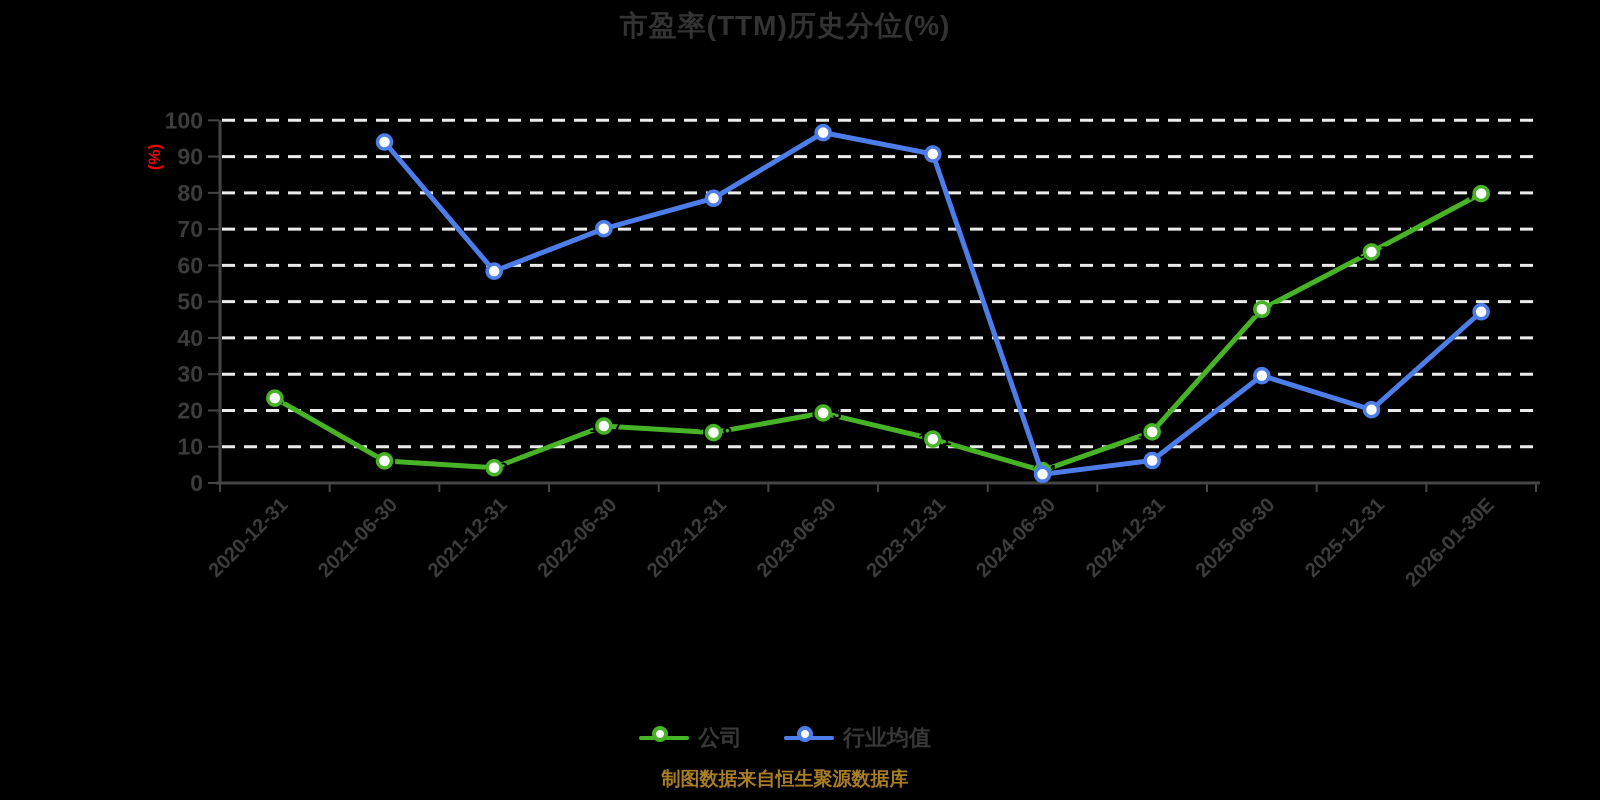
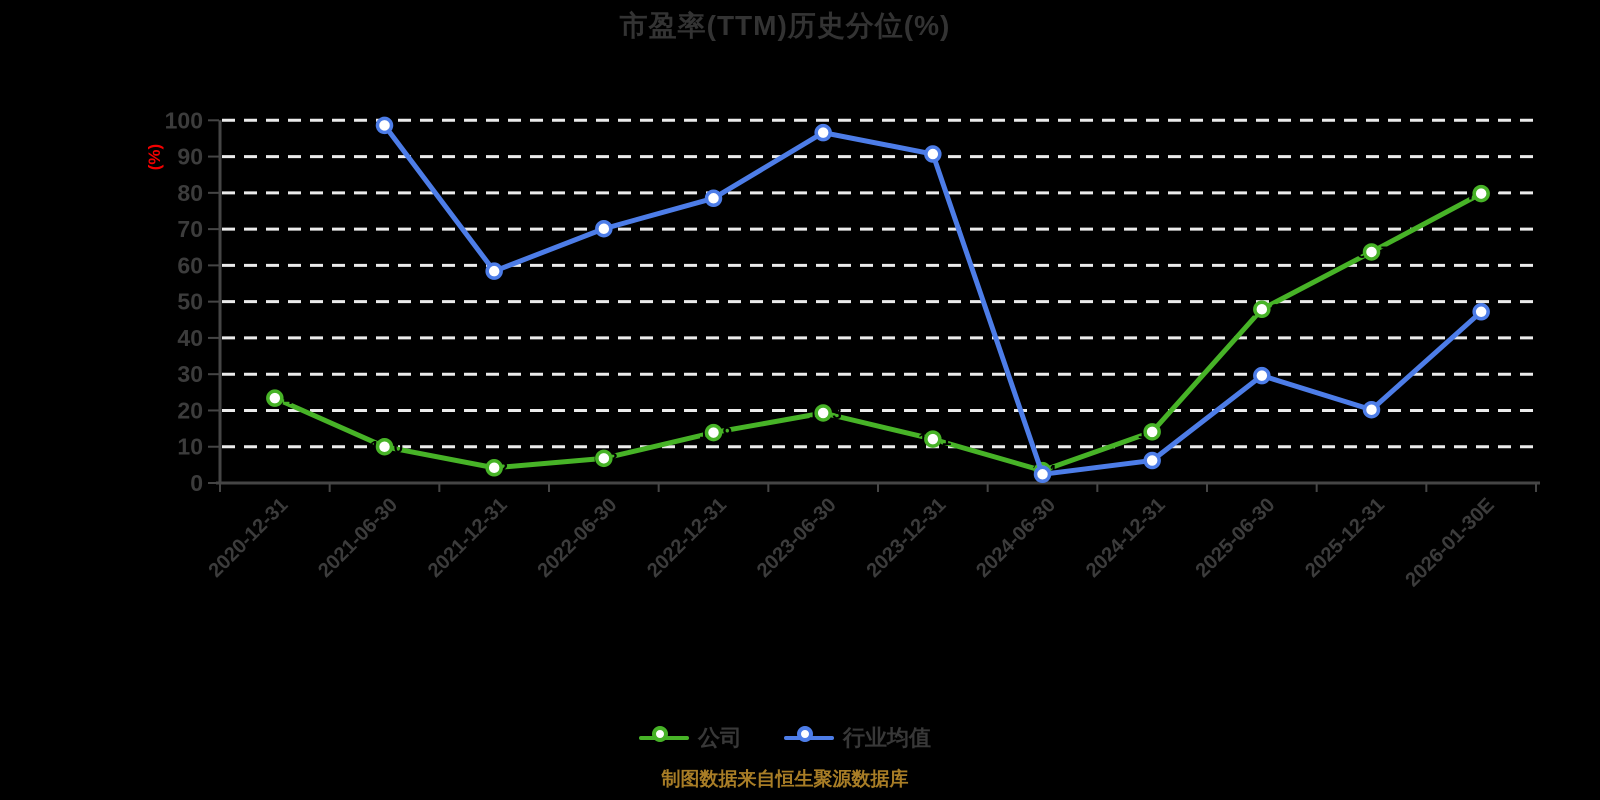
公司/2021-06-30: 6.1 -> 10.0
行业均值/2021-06-30: 94 -> 99
公司/2022-06-30: 15.7 -> 6.8
